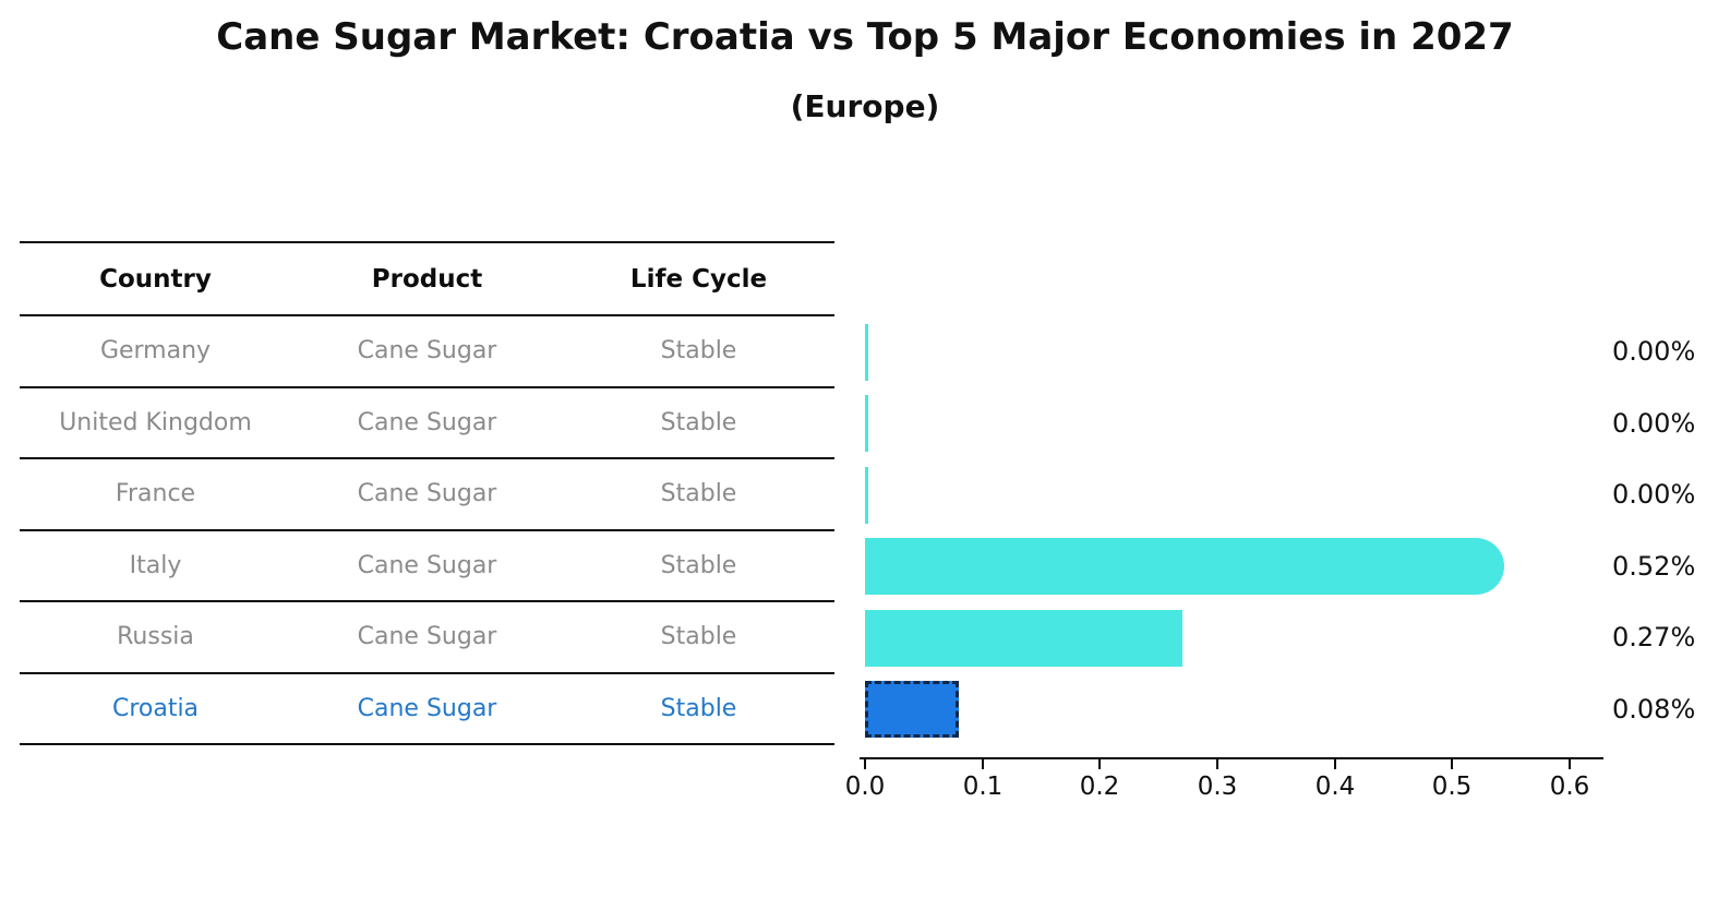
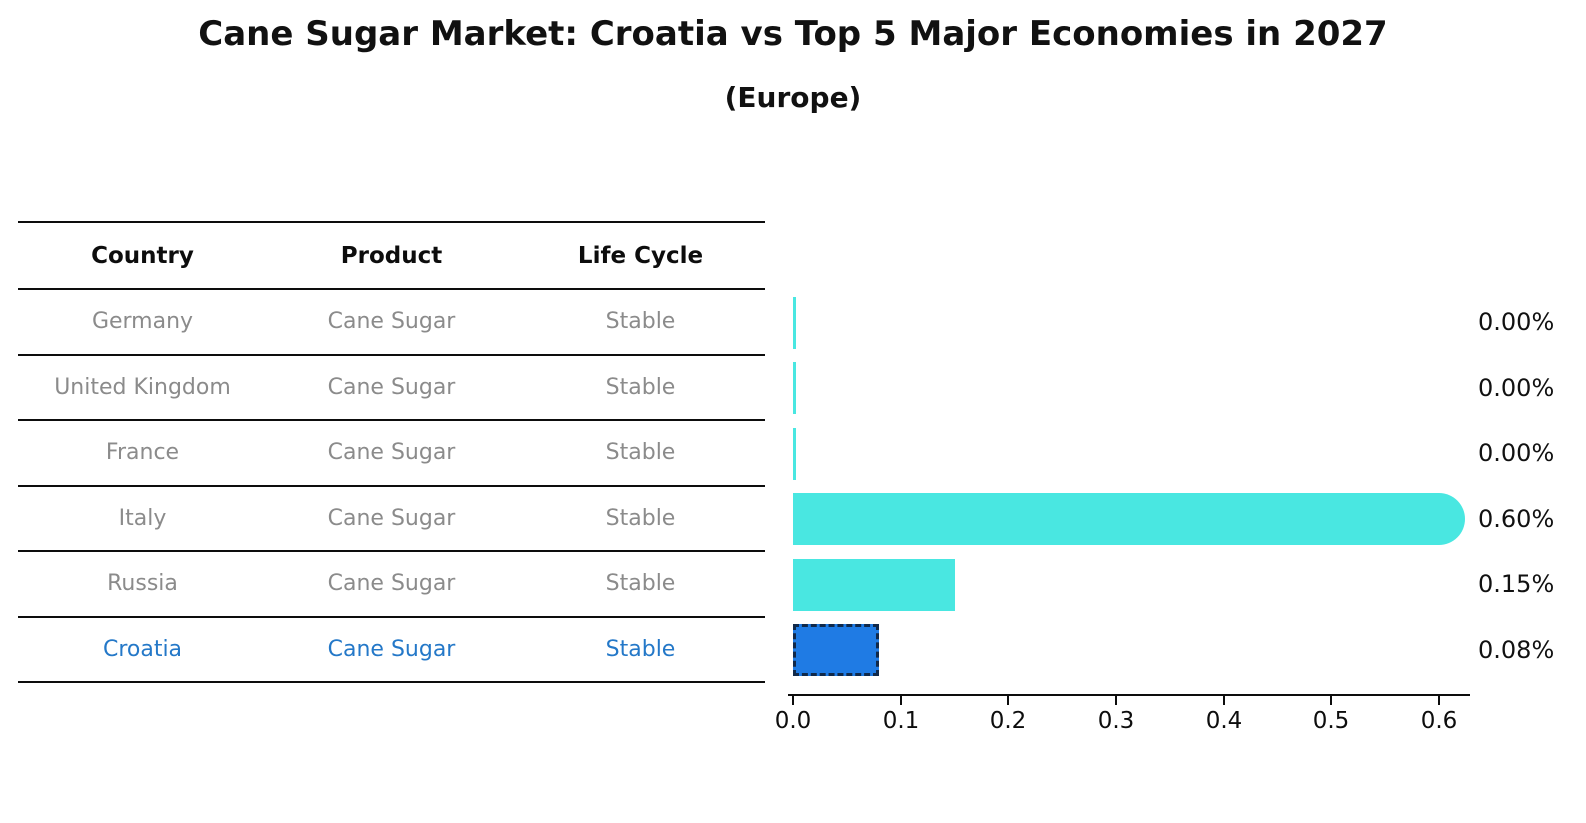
Italy: 0.52% -> 0.60%
Russia: 0.27% -> 0.15%
